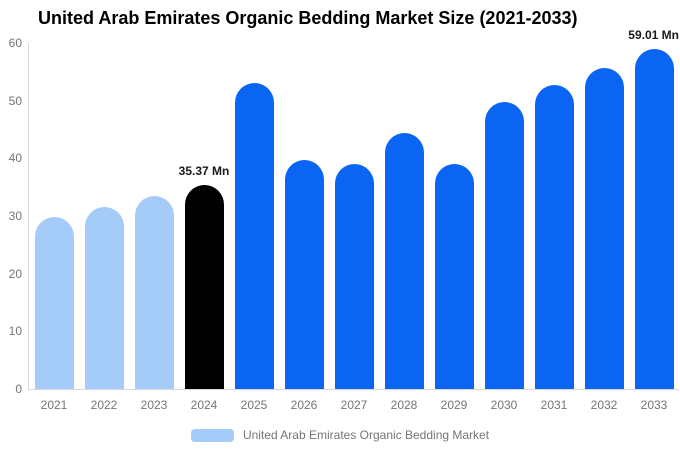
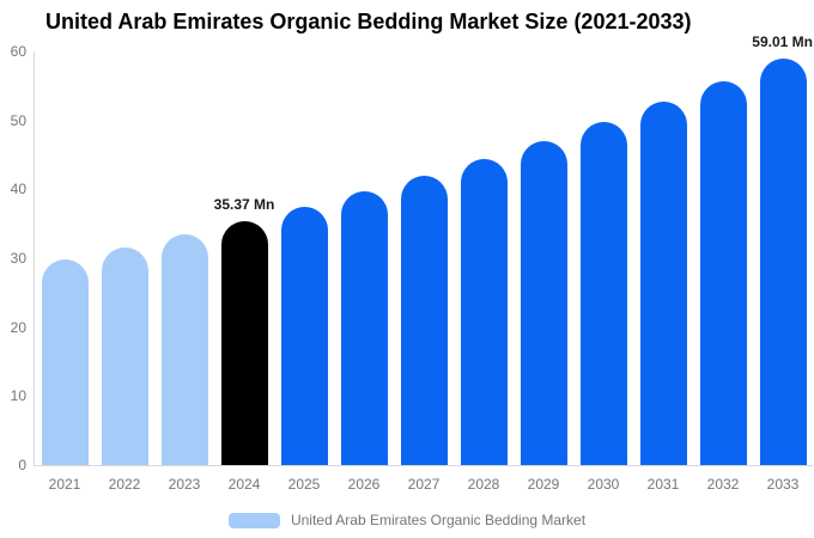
2025: 53 -> 37
2027: 39 -> 42
2029: 39 -> 47
